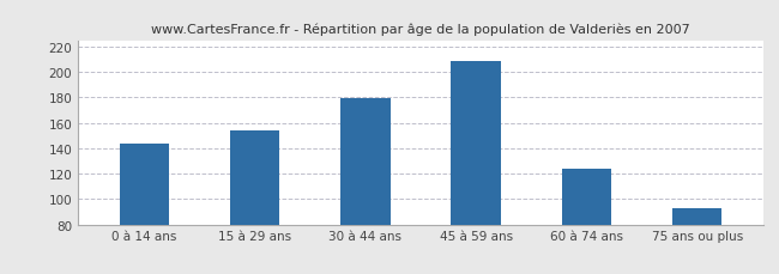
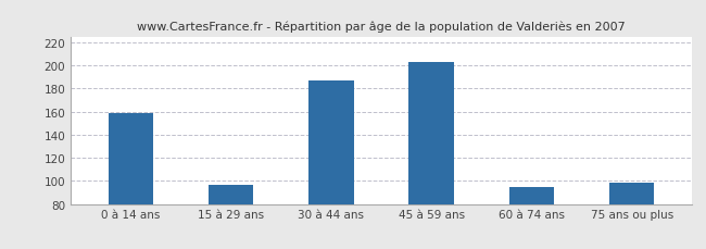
0 à 14 ans: 144 -> 159
15 à 29 ans: 154 -> 97
30 à 44 ans: 179 -> 187
45 à 59 ans: 209 -> 203
60 à 74 ans: 124 -> 95
75 ans ou plus: 93 -> 98
